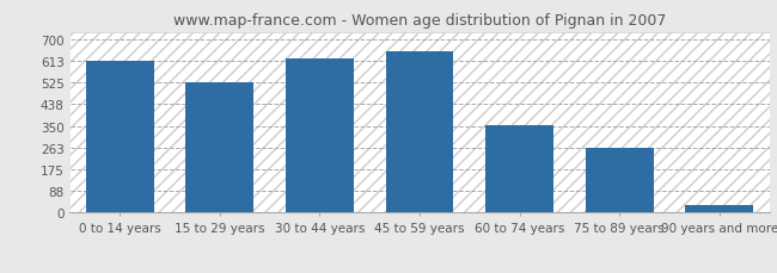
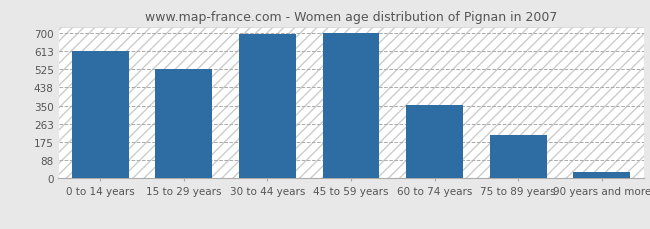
30 to 44 years: 620 -> 693
45 to 59 years: 650 -> 700
75 to 89 years: 260 -> 210
